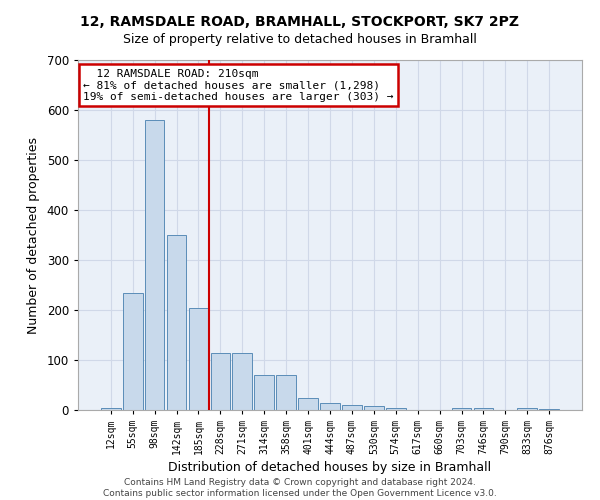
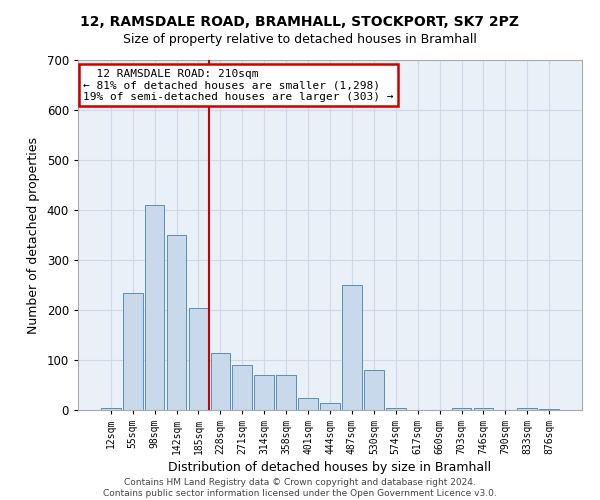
98sqm: 580 -> 410
271sqm: 115 -> 90
487sqm: 10 -> 250
530sqm: 8 -> 80
